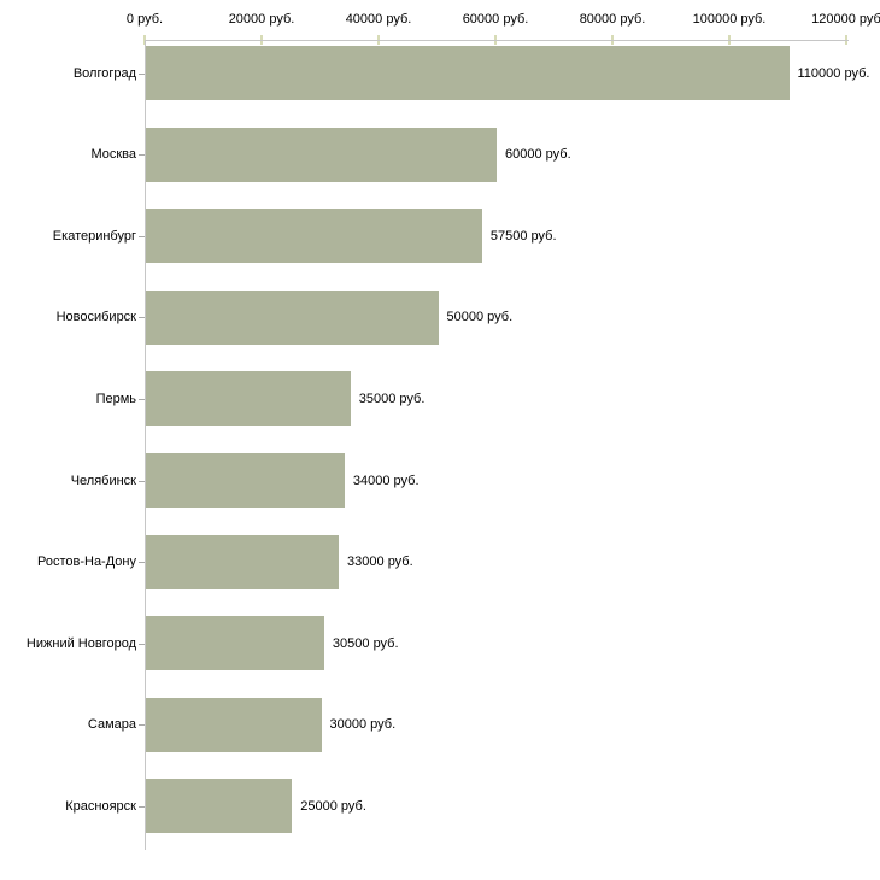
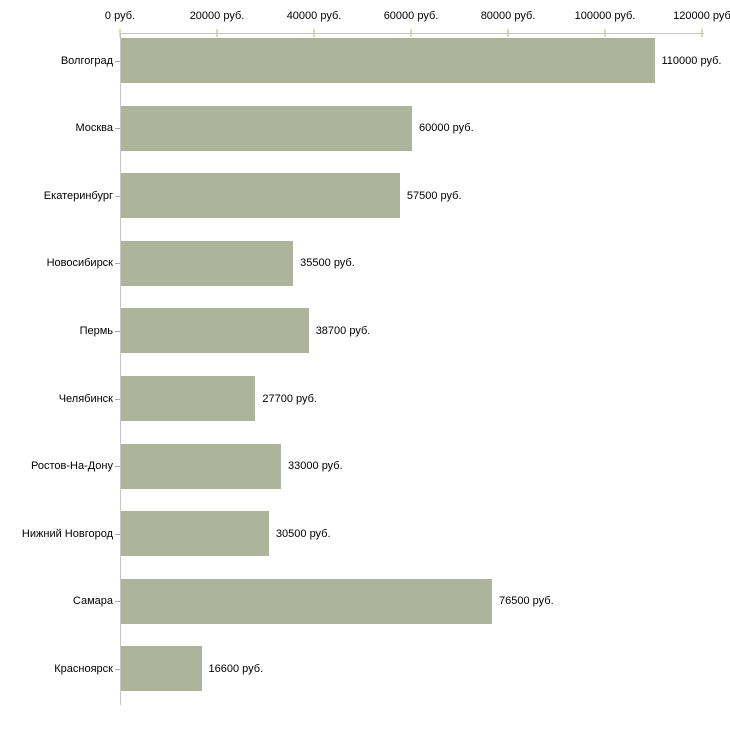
Новосибирск: 50000 -> 35500
Пермь: 35000 -> 38700
Челябинск: 34000 -> 27700
Самара: 30000 -> 76500
Красноярск: 25000 -> 16600
